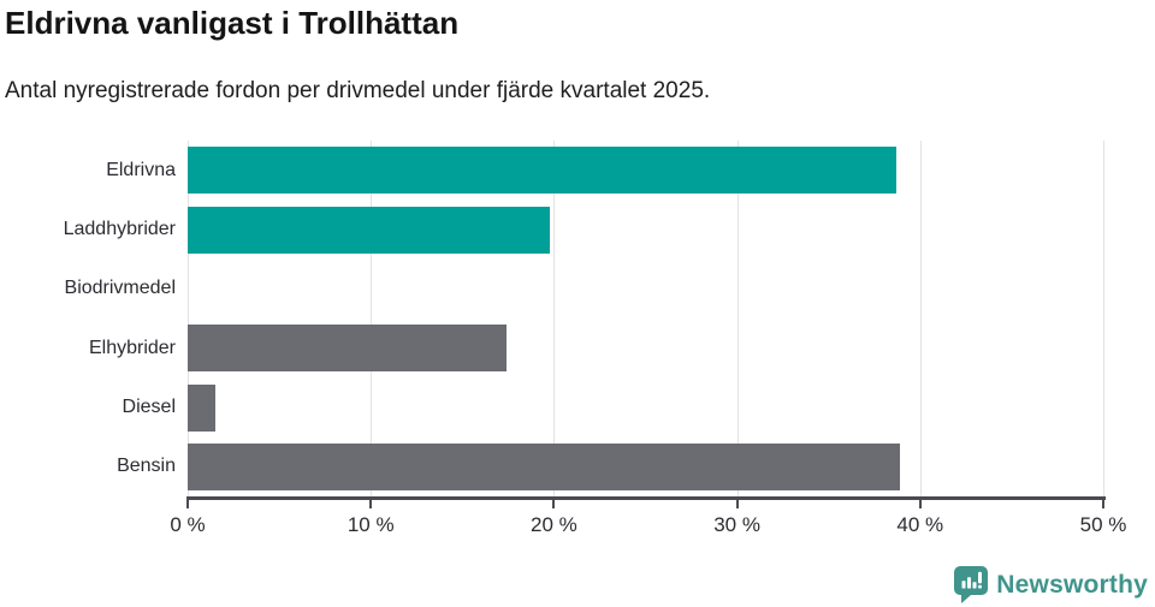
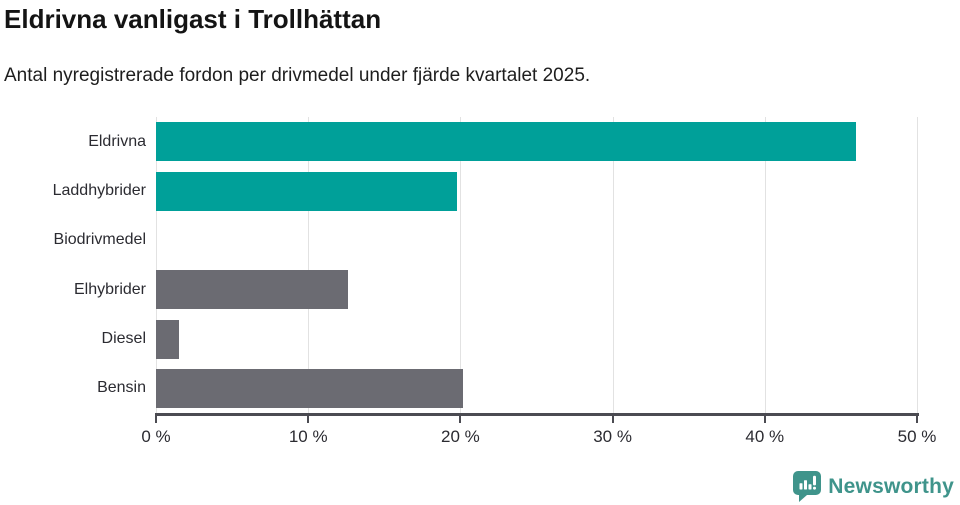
Eldrivna: 38.7% -> 46.0%
Elhybrider: 17.4% -> 12.6%
Bensin: 38.9% -> 20.2%
